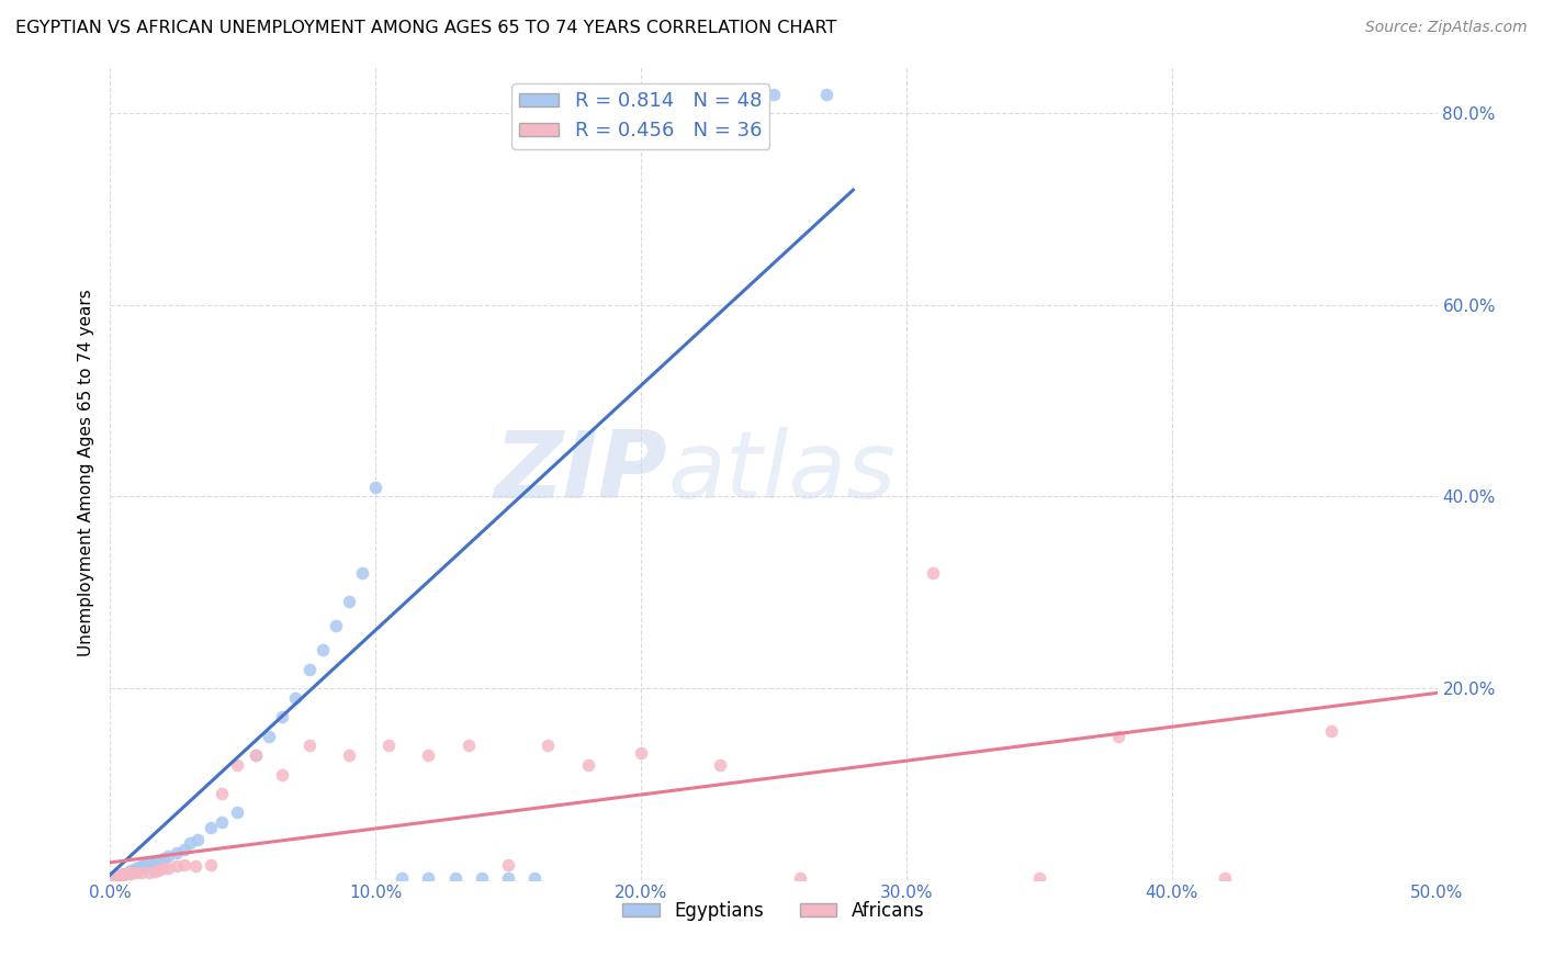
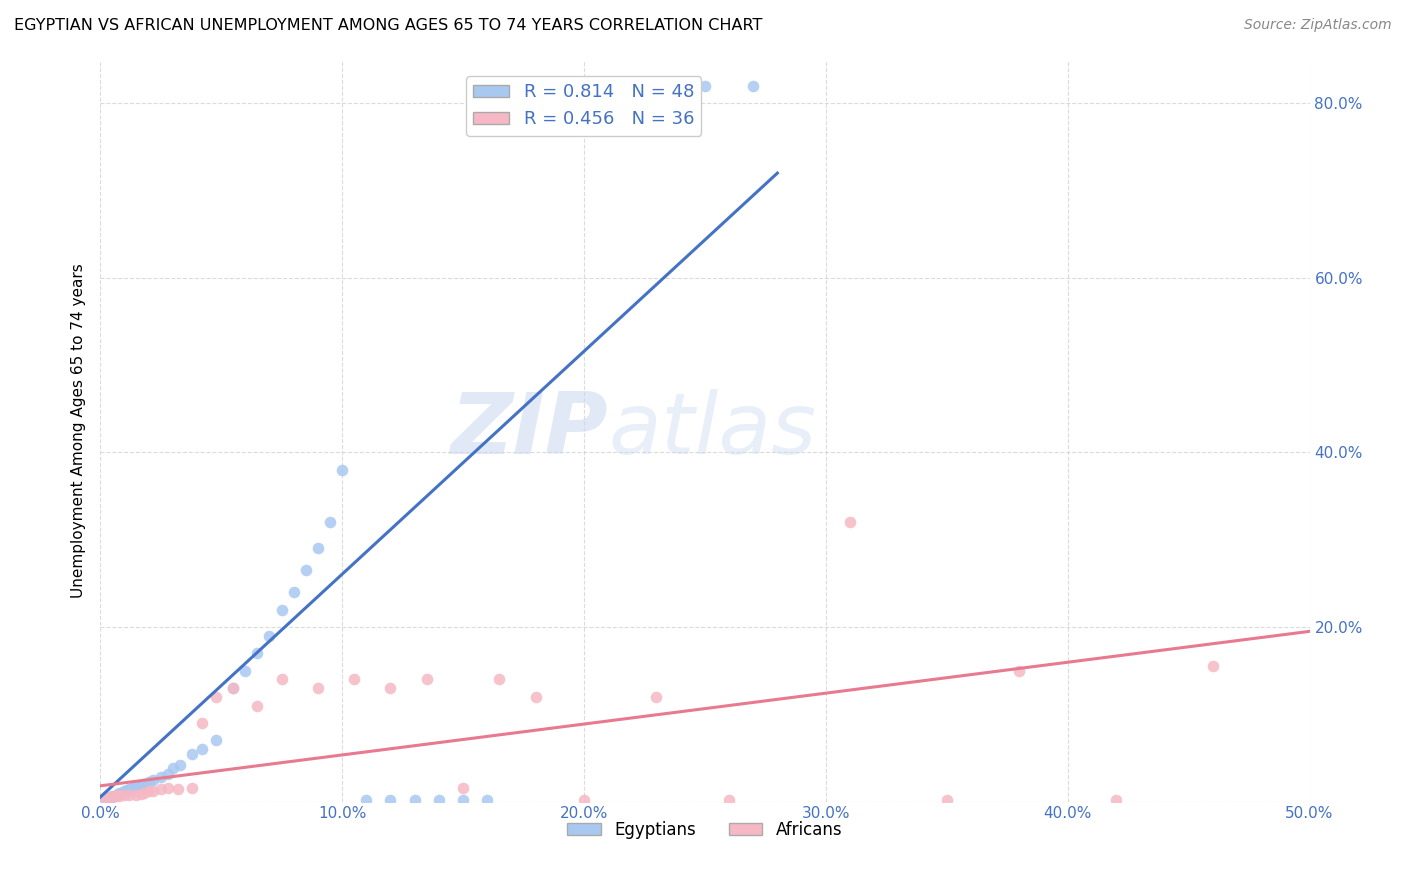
Egyptians/10.0%: 41.0% -> 38.0%
Africans/20.0%: 13.2% -> 0.2%
